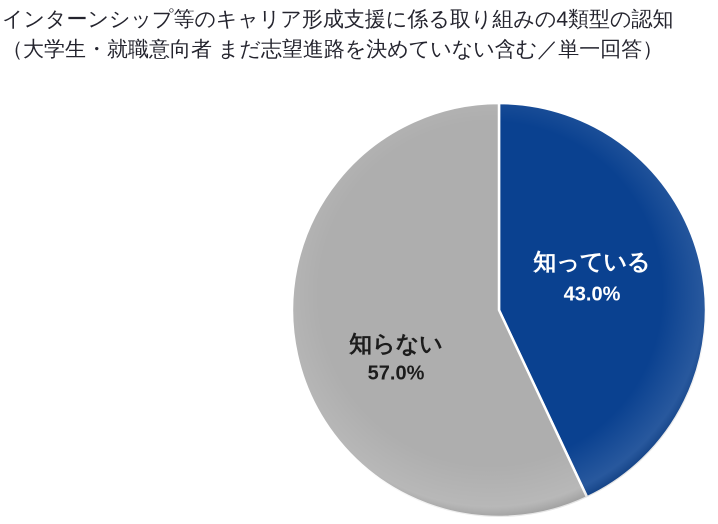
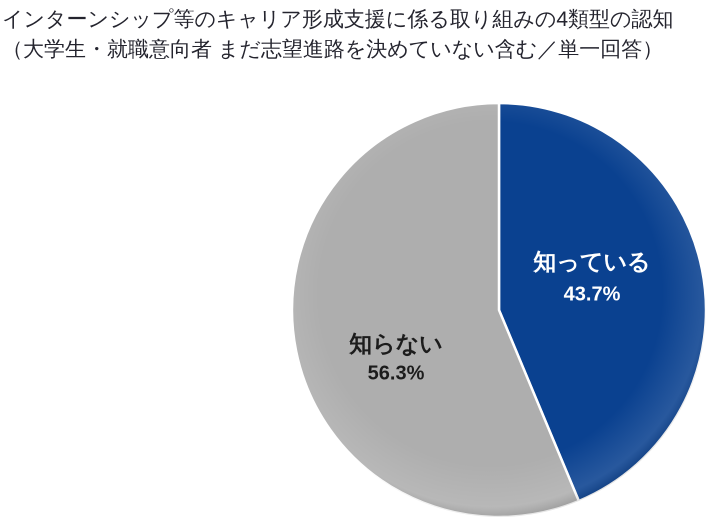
知っている: 43.0% -> 43.7%
知らない: 57.0% -> 56.3%
